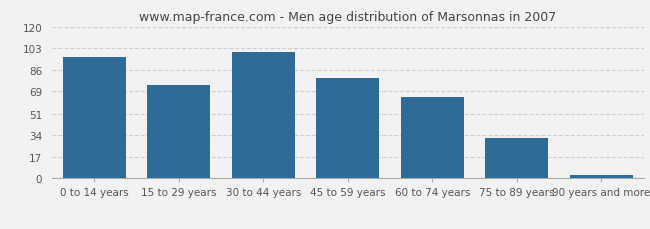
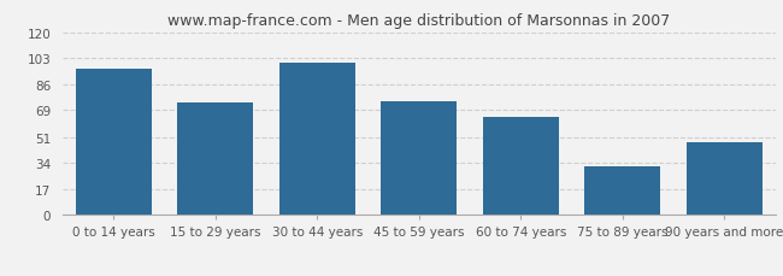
45 to 59 years: 79 -> 75
90 years and more: 3 -> 48
